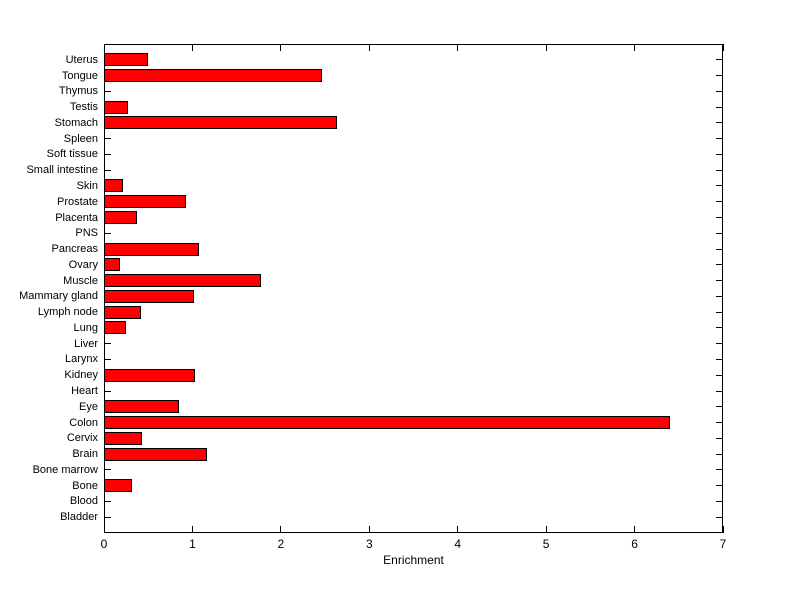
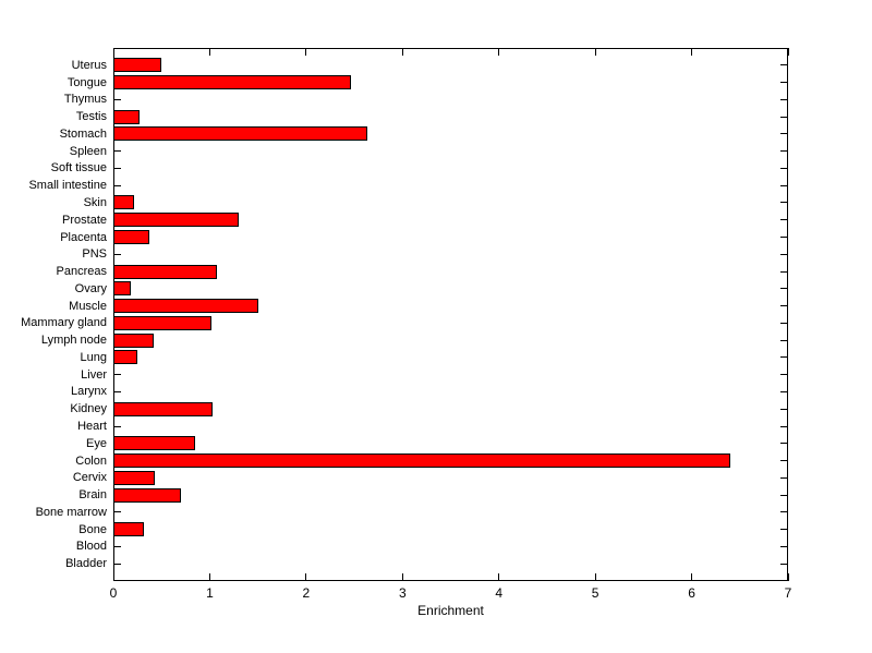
Prostate: 0.9 -> 1.3
Muscle: 1.8 -> 1.5
Brain: 1.2 -> 0.7
